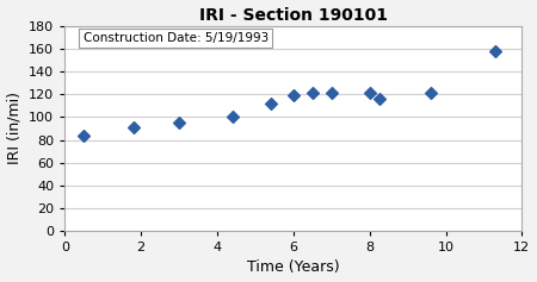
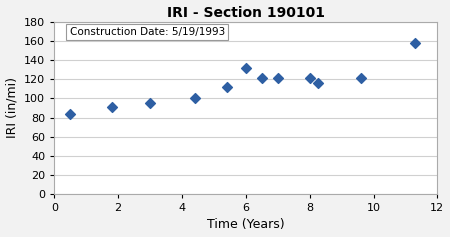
6: 119 -> 132
